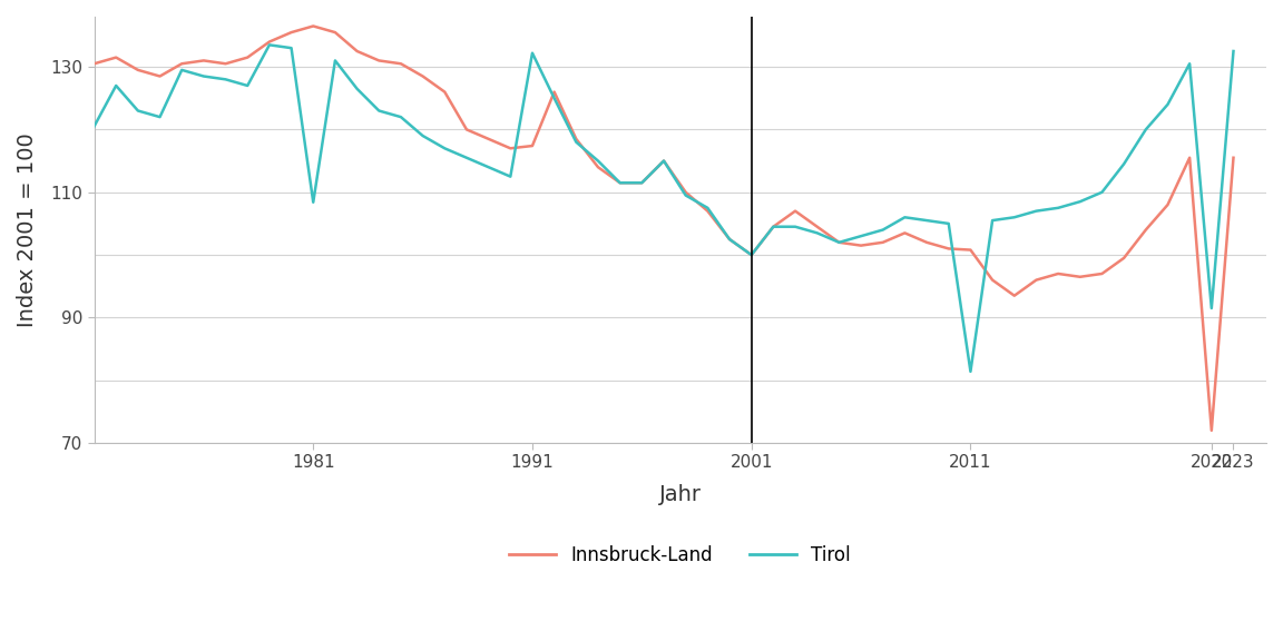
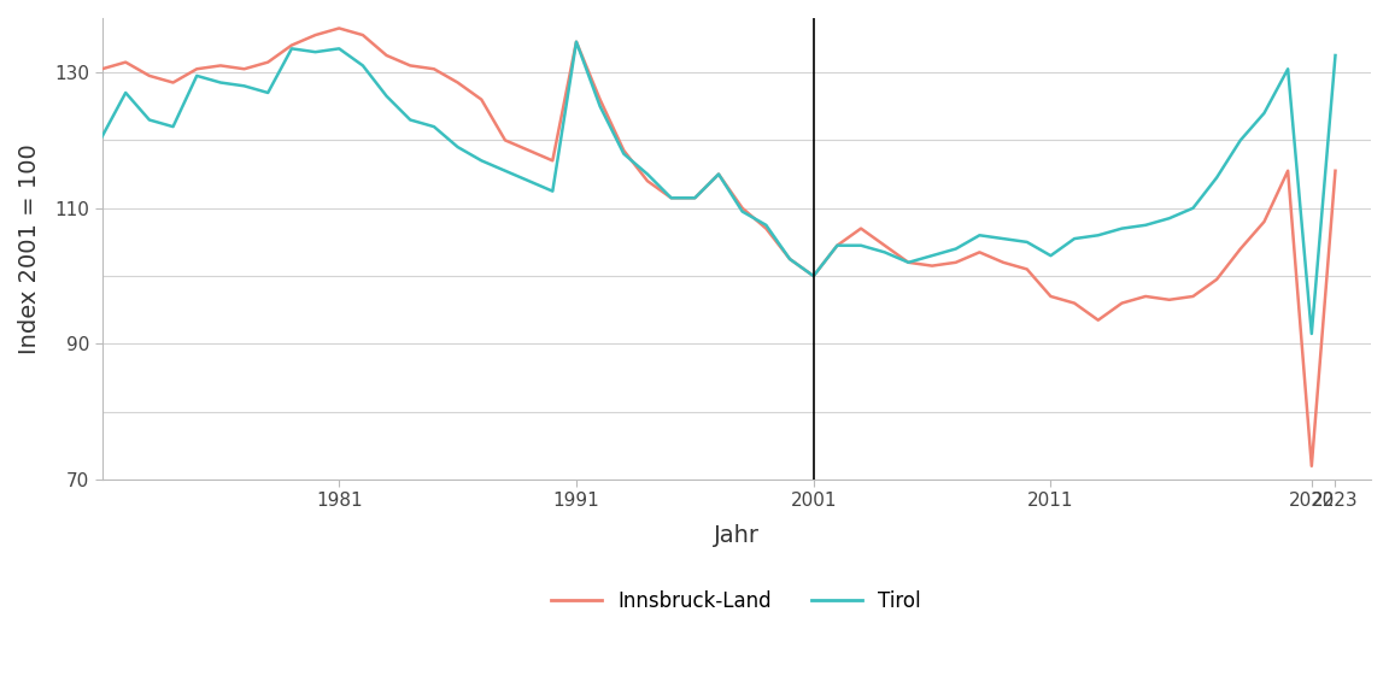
Tirol/1981: 108.4 -> 133.5
Innsbruck-Land/1991: 117.4 -> 134.5
Tirol/1991: 132.2 -> 134.5
Innsbruck-Land/2011: 100.8 -> 97.0
Tirol/2011: 81.4 -> 103.0
